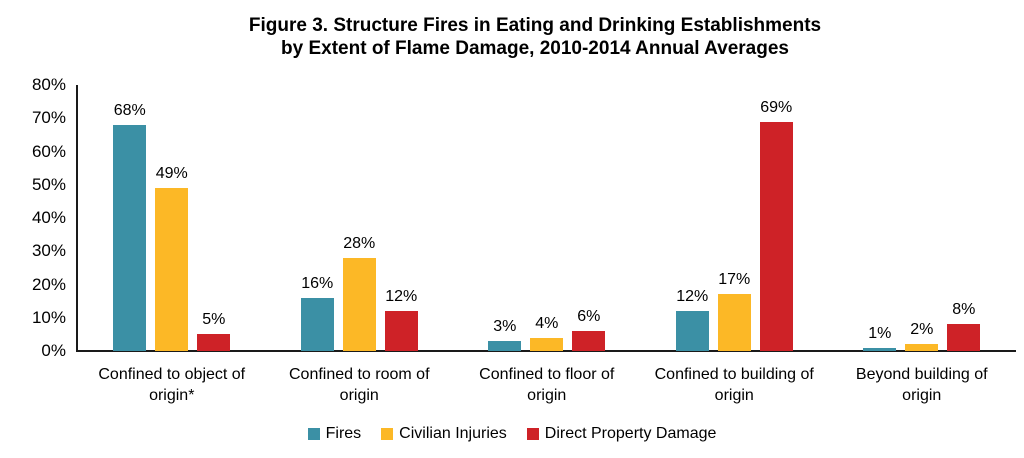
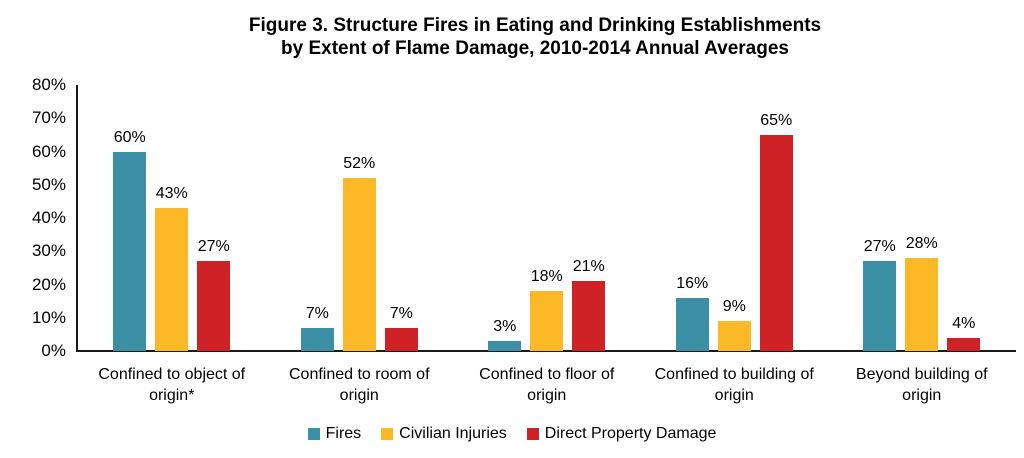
Fires/Confined to object of origin*: 68% -> 60%
Civilian Injuries/Confined to object of origin*: 49% -> 43%
Direct Property Damage/Confined to object of origin*: 5% -> 27%
Fires/Confined to room of origin: 16% -> 7%
Civilian Injuries/Confined to room of origin: 28% -> 52%
Direct Property Damage/Confined to room of origin: 12% -> 7%
Civilian Injuries/Confined to floor of origin: 4% -> 18%
Direct Property Damage/Confined to floor of origin: 6% -> 21%
Fires/Confined to building of origin: 12% -> 16%
Civilian Injuries/Confined to building of origin: 17% -> 9%
Direct Property Damage/Confined to building of origin: 69% -> 65%
Fires/Beyond building of origin: 1% -> 27%
Civilian Injuries/Beyond building of origin: 2% -> 28%
Direct Property Damage/Beyond building of origin: 8% -> 4%
